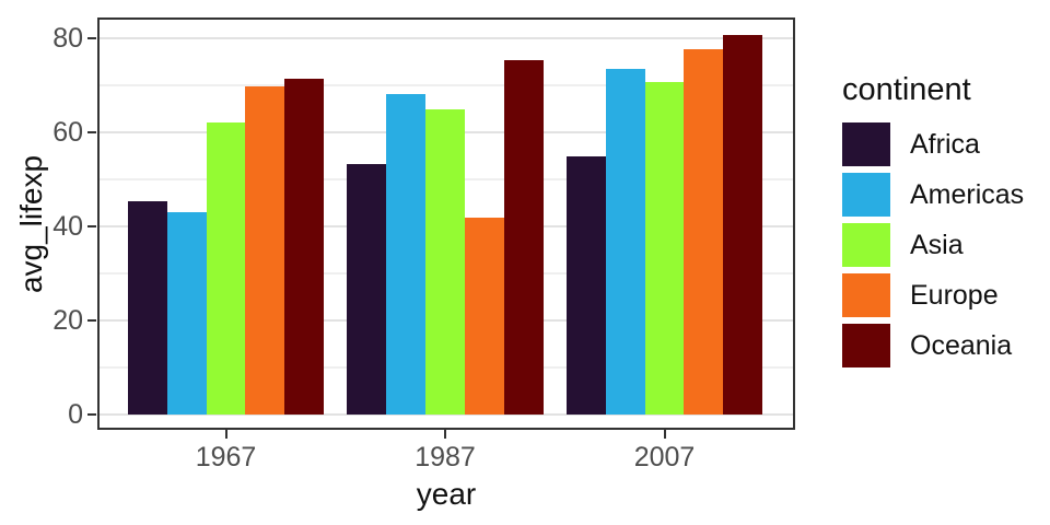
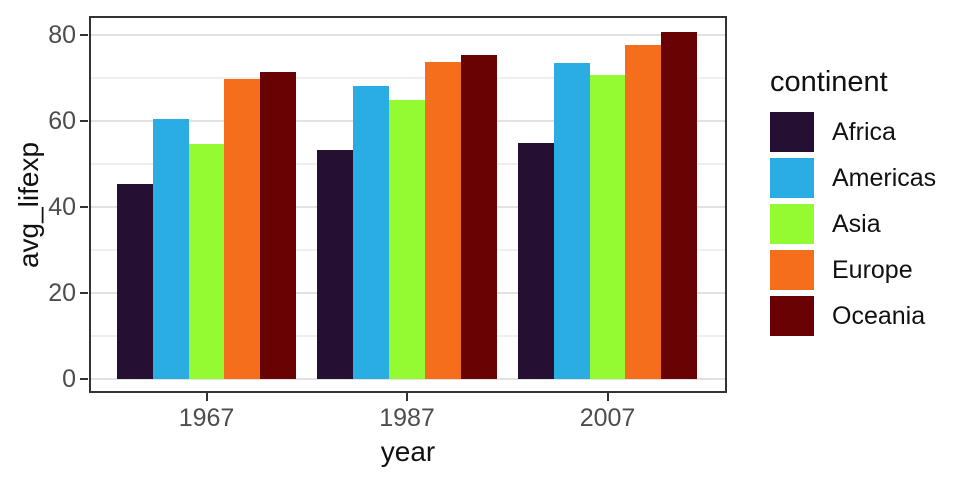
Americas/1967: 43 -> 60
Asia/1967: 62 -> 55
Europe/1987: 42 -> 74
